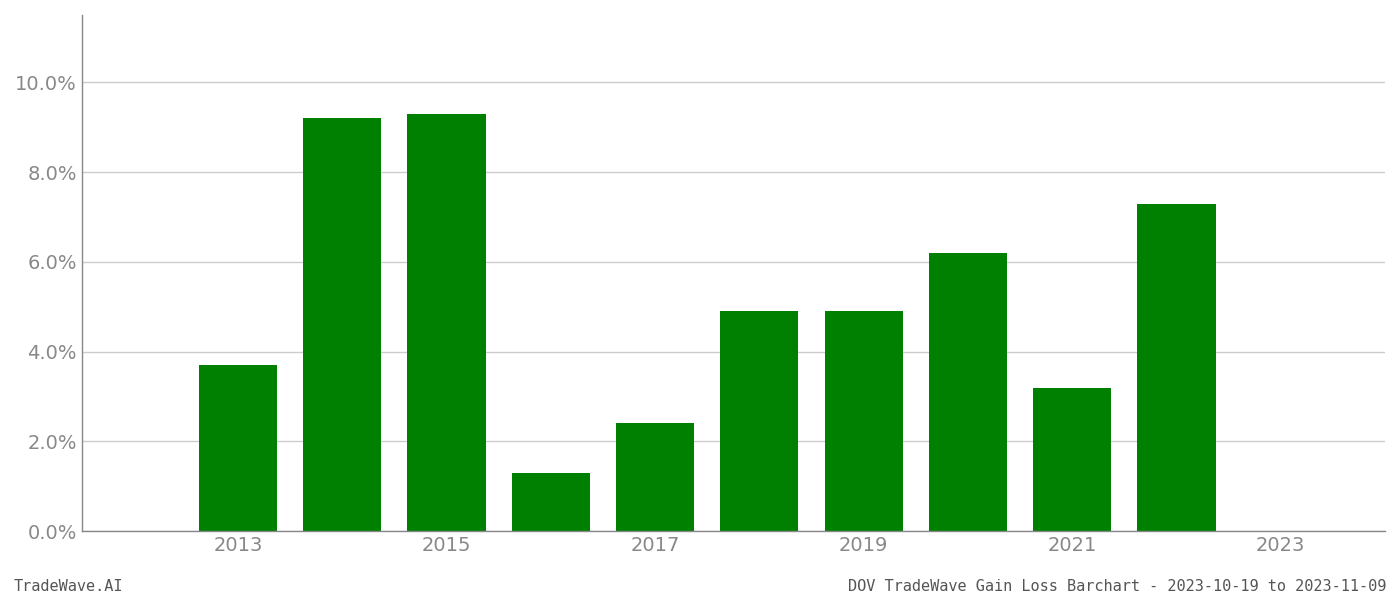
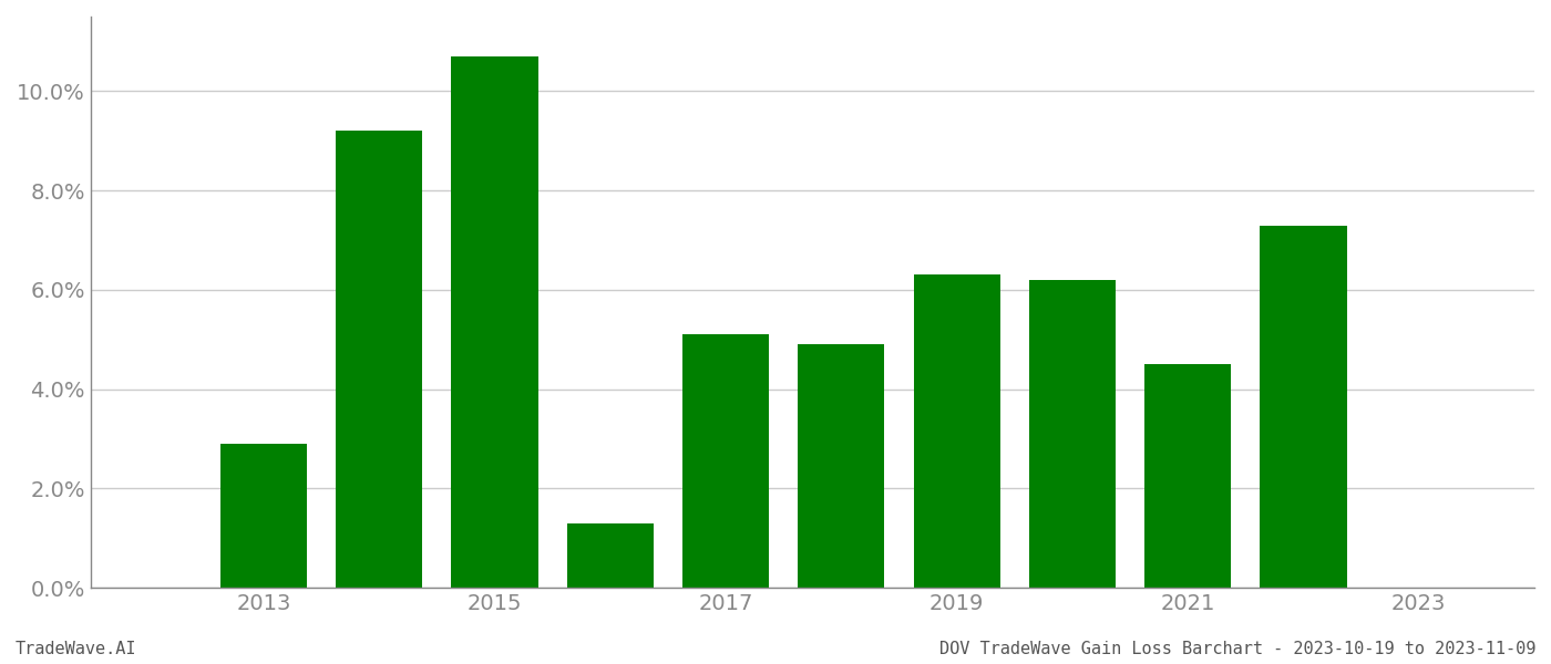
2013: 3.7% -> 2.9%
2015: 9.3% -> 10.7%
2017: 2.4% -> 5.1%
2019: 4.9% -> 6.3%
2021: 3.2% -> 4.5%
